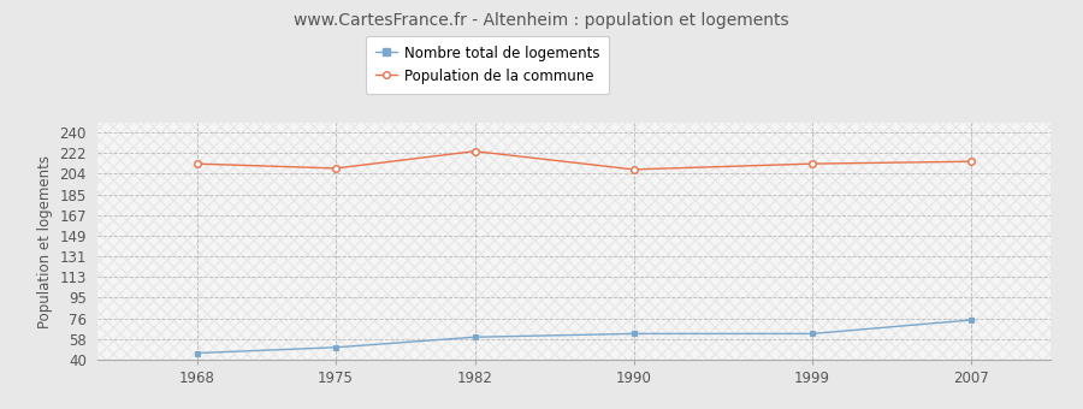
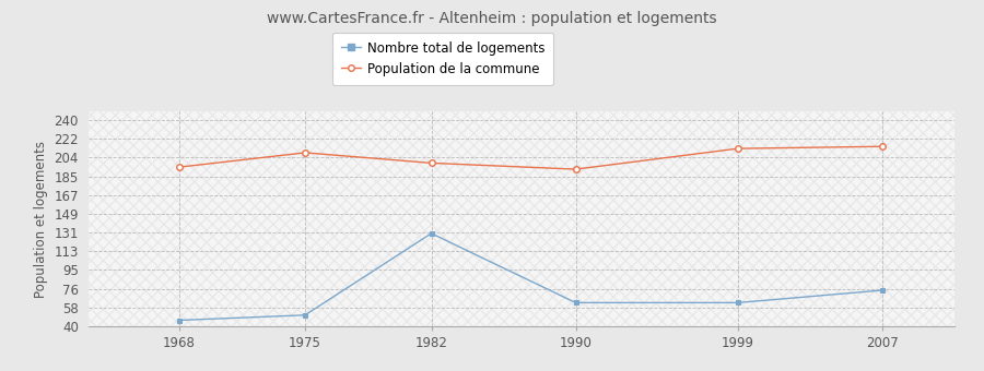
Population de la commune/1968: 212 -> 194
Nombre total de logements/1982: 60 -> 130
Population de la commune/1982: 223 -> 198
Population de la commune/1990: 207 -> 192
